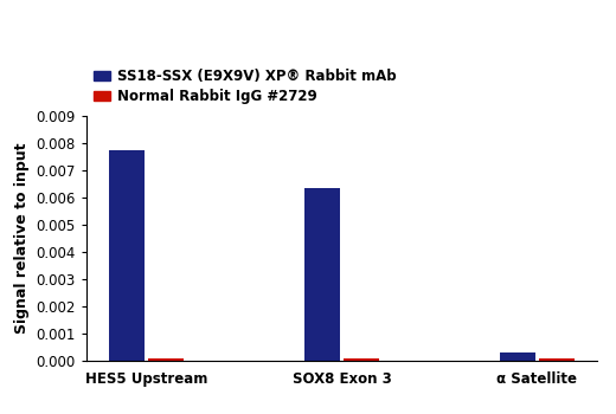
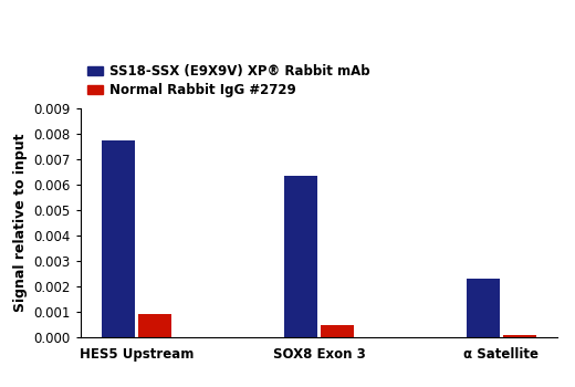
Normal Rabbit IgG #2729/HES5 Upstream: 0.00007 -> 0.00090
Normal Rabbit IgG #2729/SOX8 Exon 3: 0.00006 -> 0.00045
SS18-SSX (E9X9V) XP® Rabbit mAb/α Satellite: 0.00030 -> 0.00230
